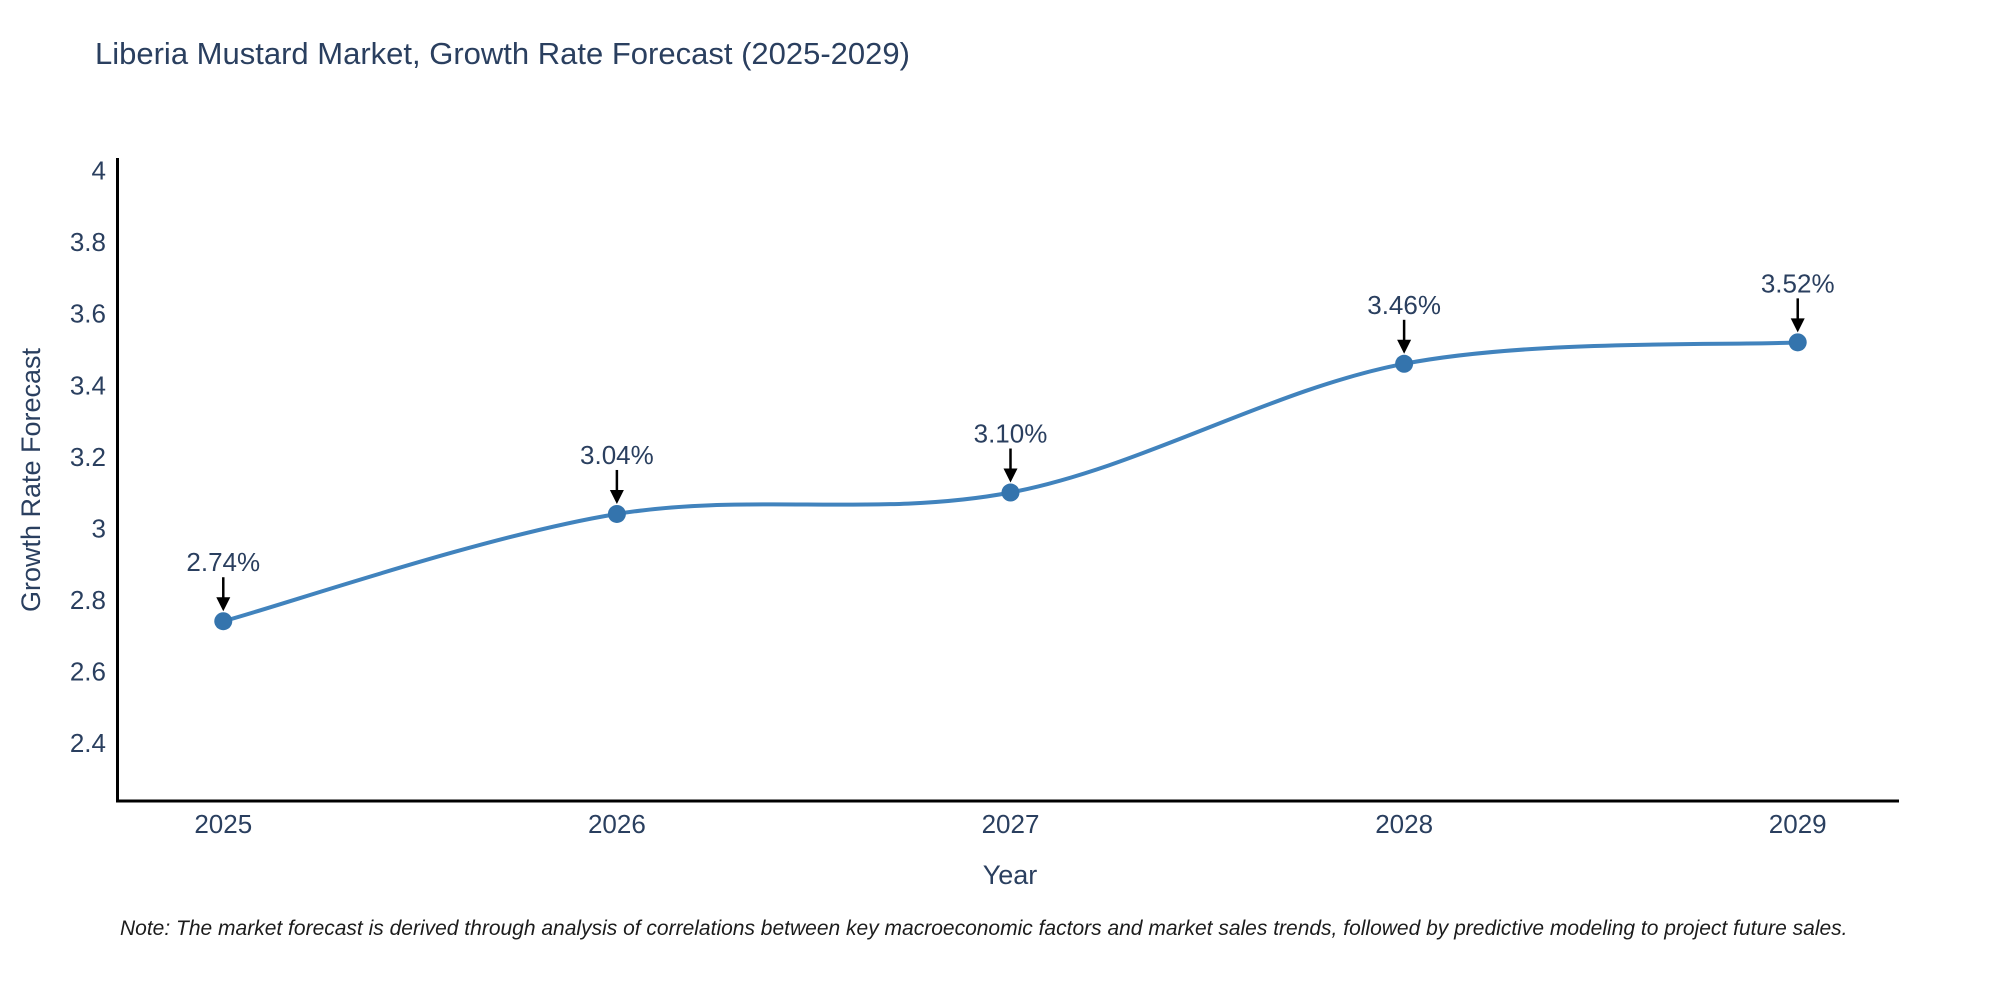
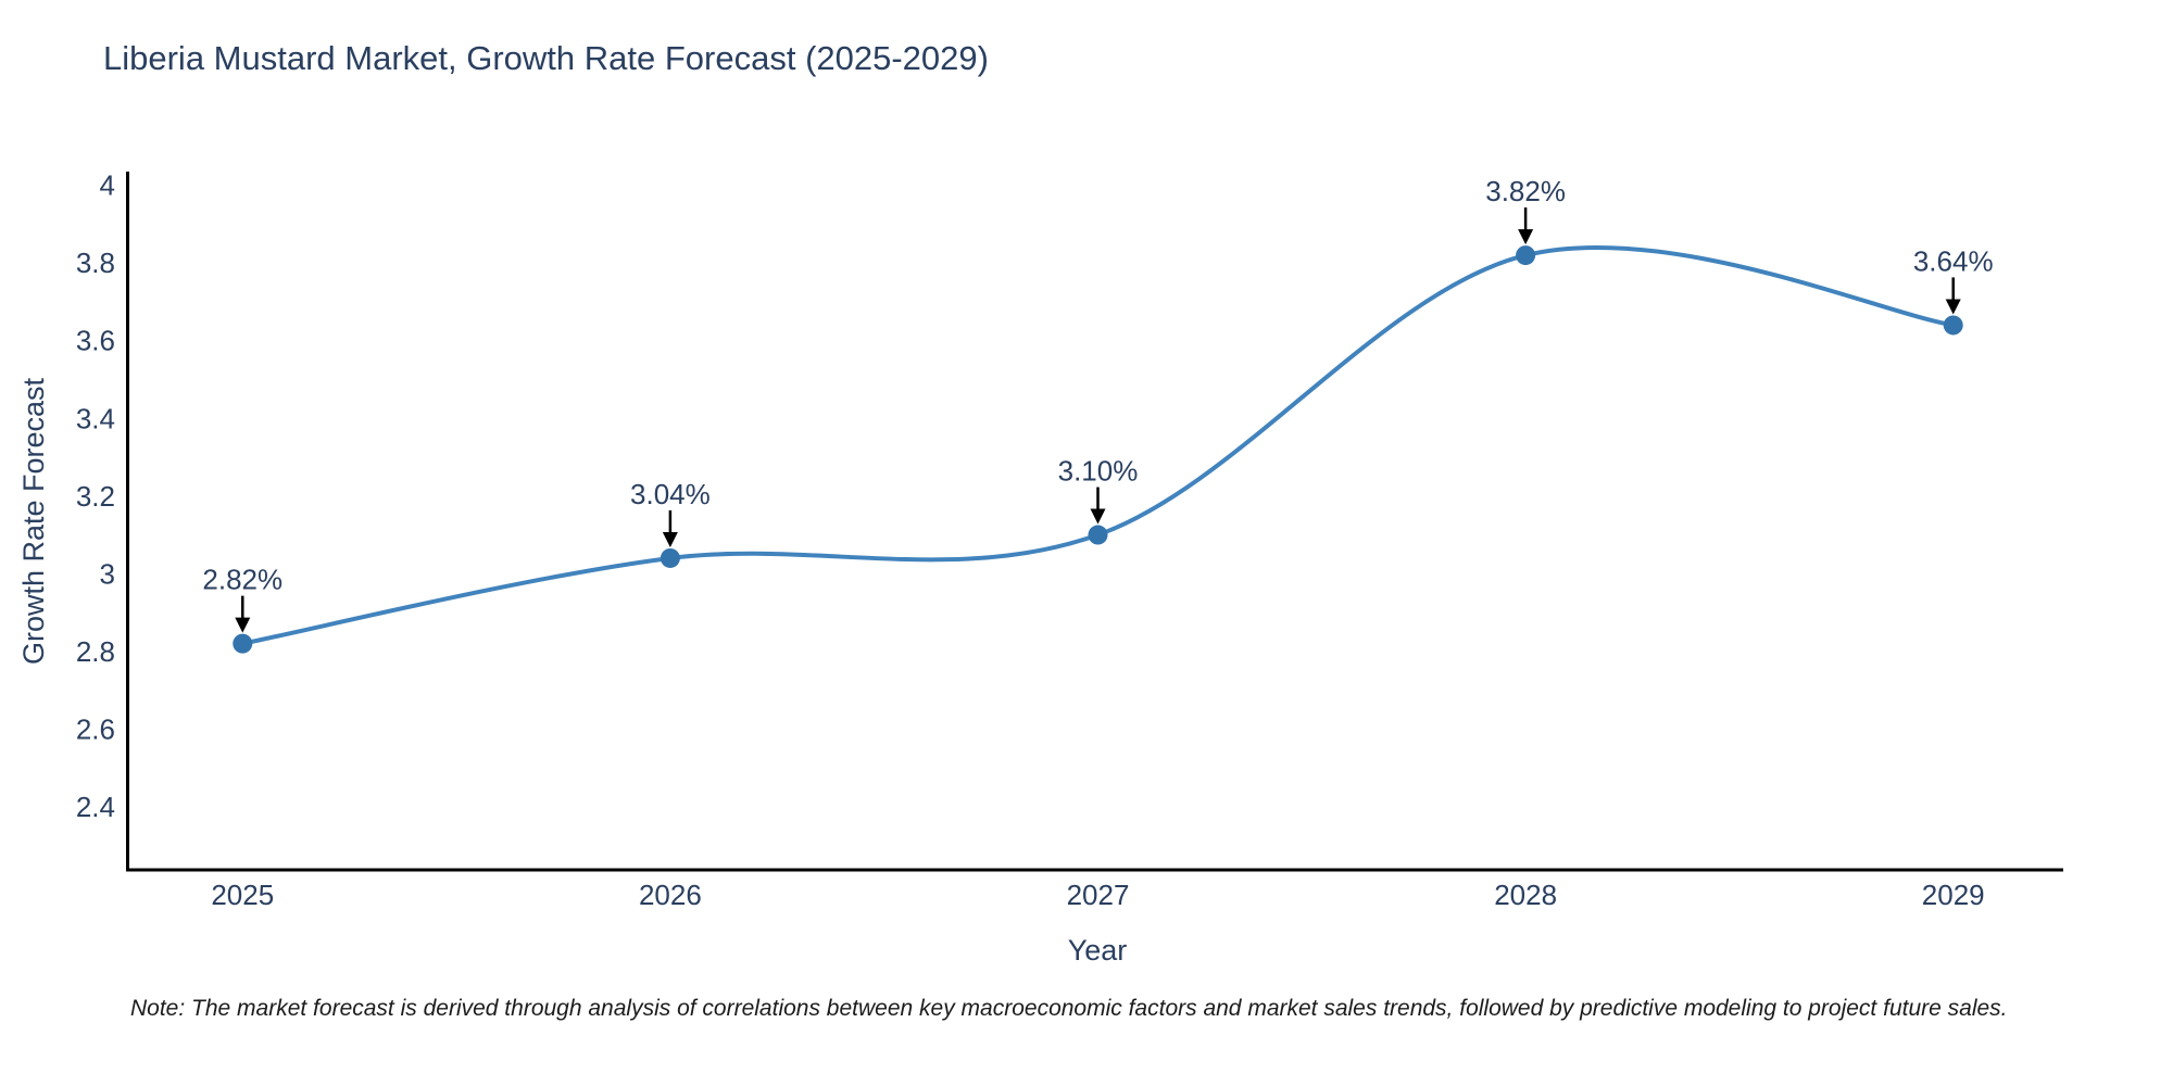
2025: 2.74% -> 2.82%
2028: 3.46% -> 3.82%
2029: 3.52% -> 3.64%
